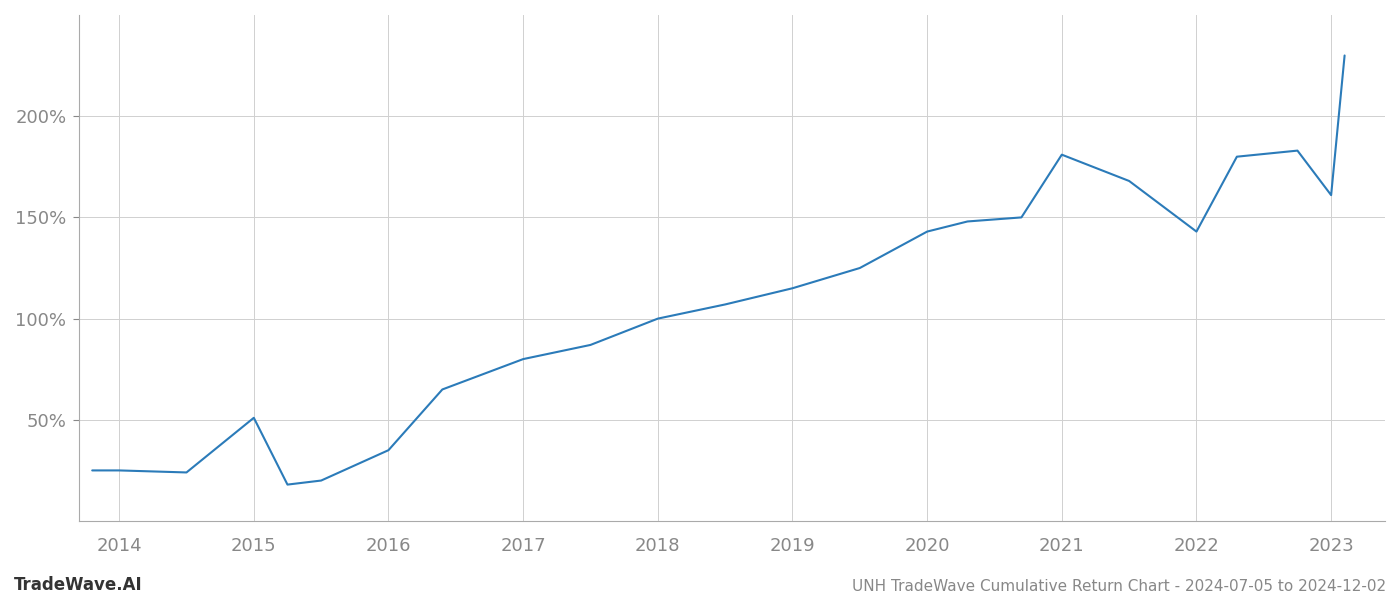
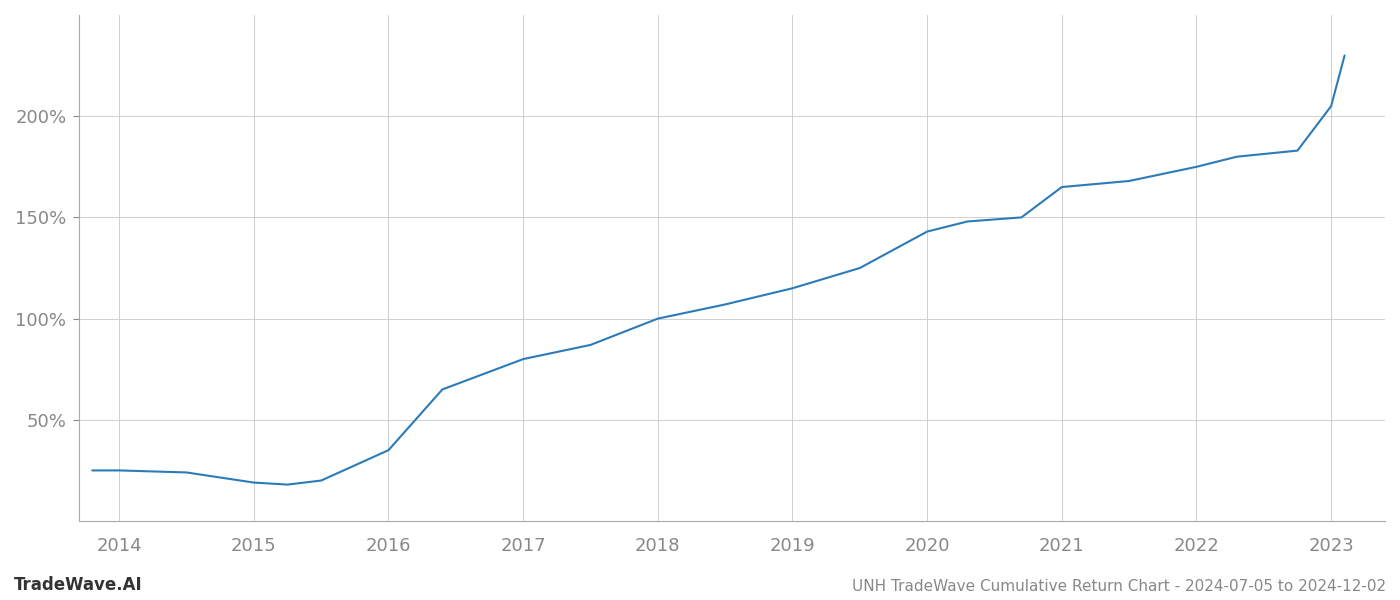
2015: 51% -> 19%
2021: 181% -> 165%
2022: 143% -> 175%
2023: 161% -> 205%
